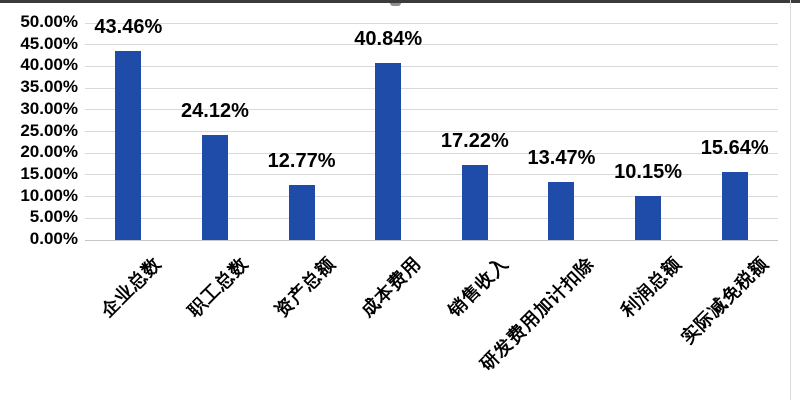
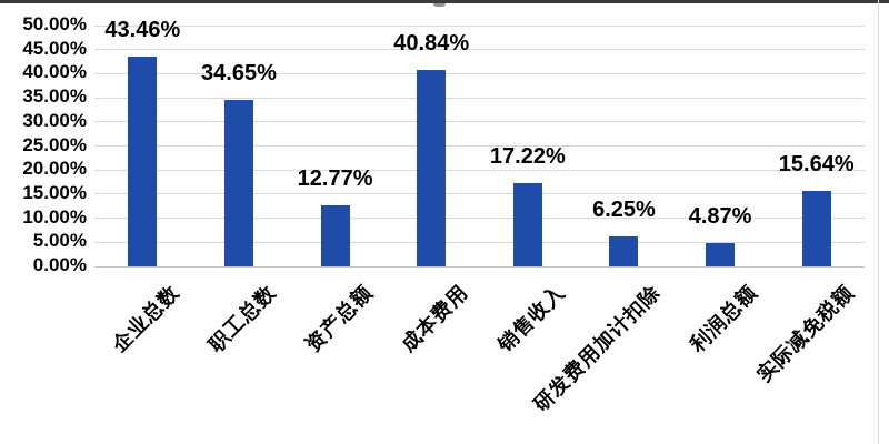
职工总数: 24.12% -> 34.65%
研发费用加计扣除: 13.47% -> 6.25%
利润总额: 10.15% -> 4.87%
